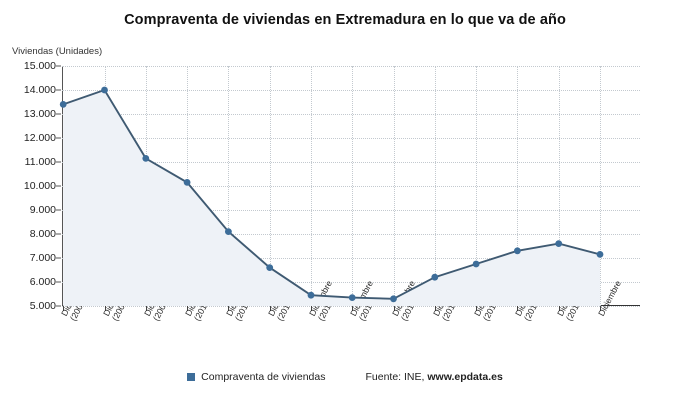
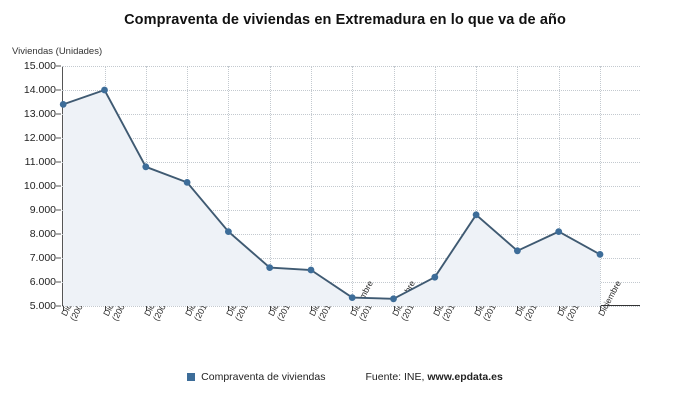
Diciembre (2009): 11200 -> 10800
Diciembre (2013): 5400 -> 6500
Diciembre (2017): 6800 -> 8800
Diciembre (2019): 7600 -> 8100
